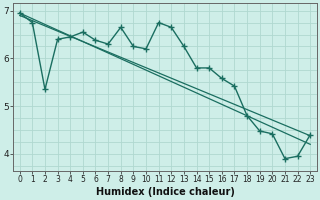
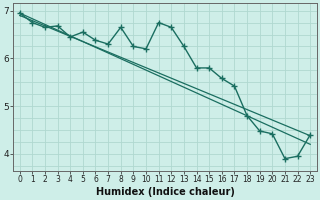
2: 5.35 -> 6.65
3: 6.40 -> 6.68
